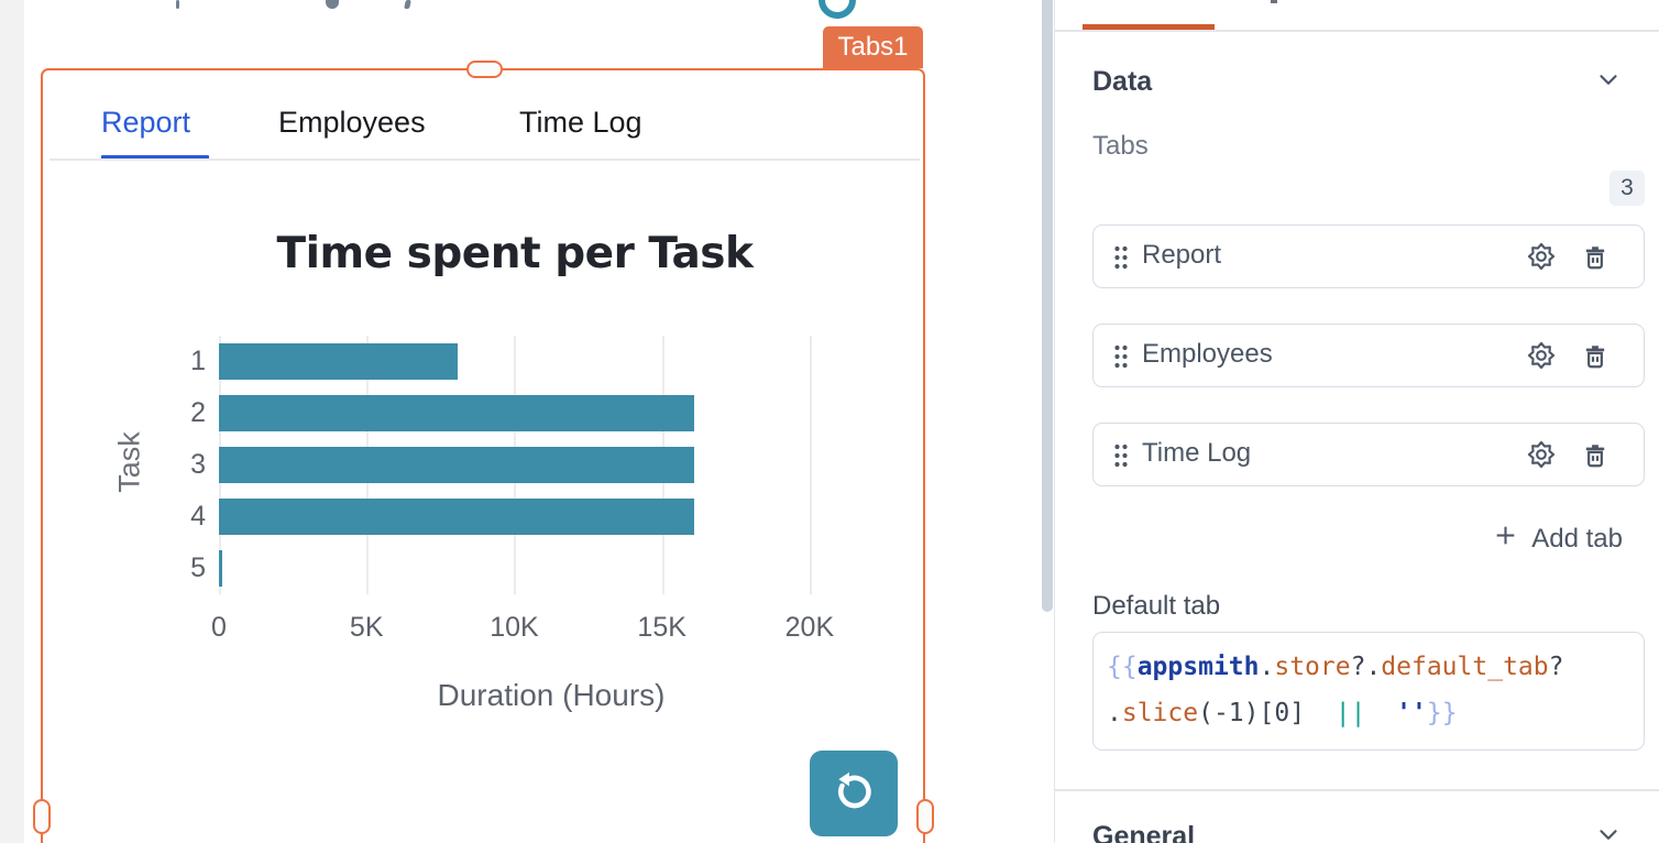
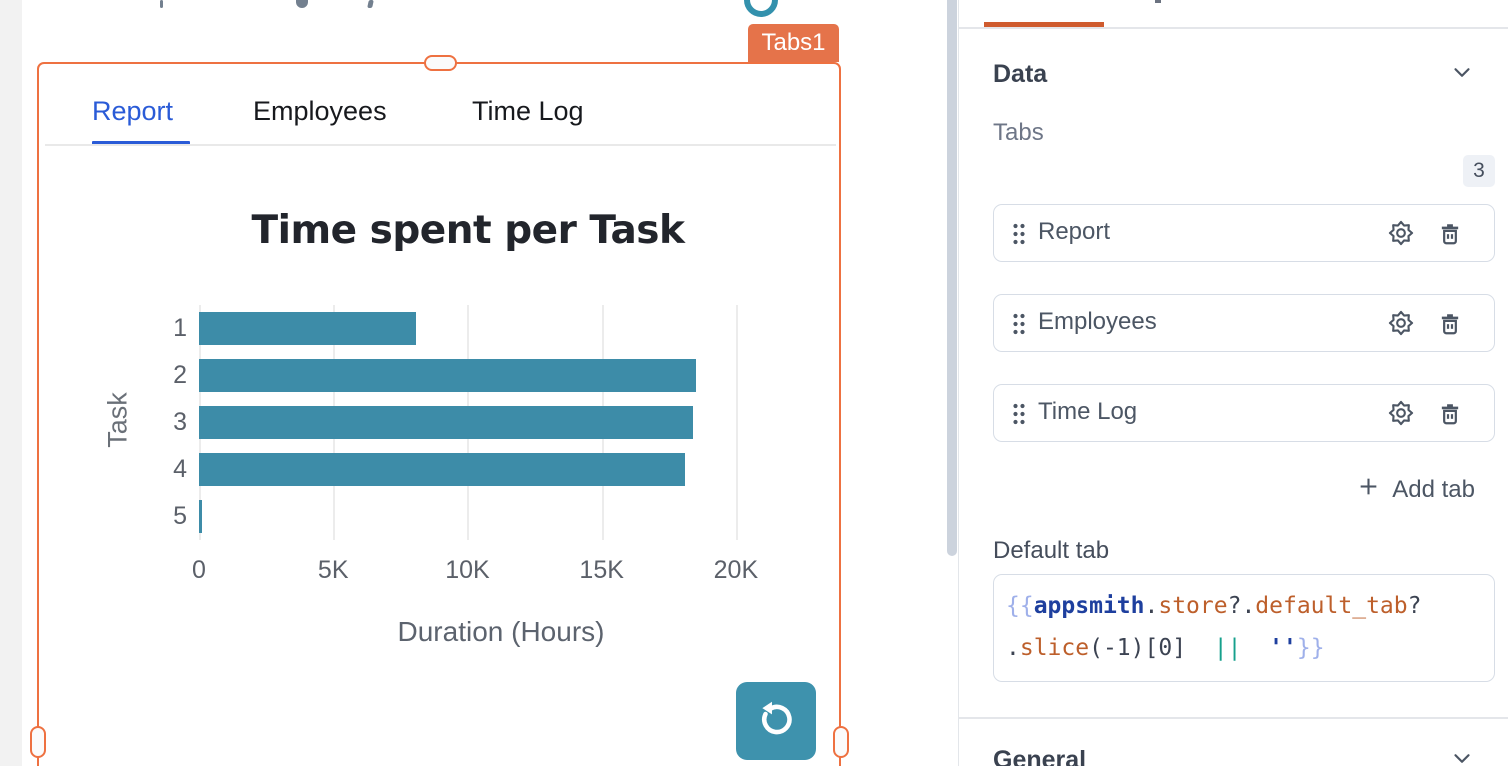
2: 16.1K -> 18.5K
3: 16.1K -> 18.4K
4: 16.1K -> 18.1K
